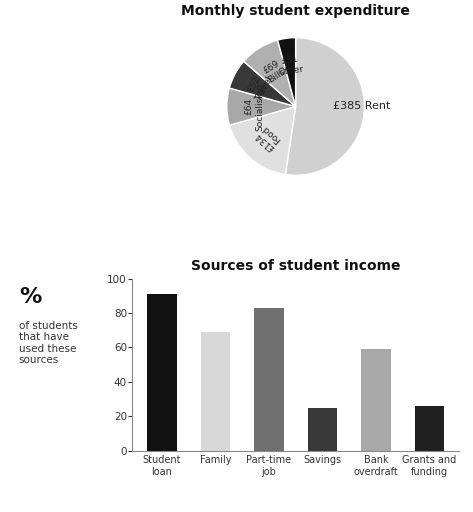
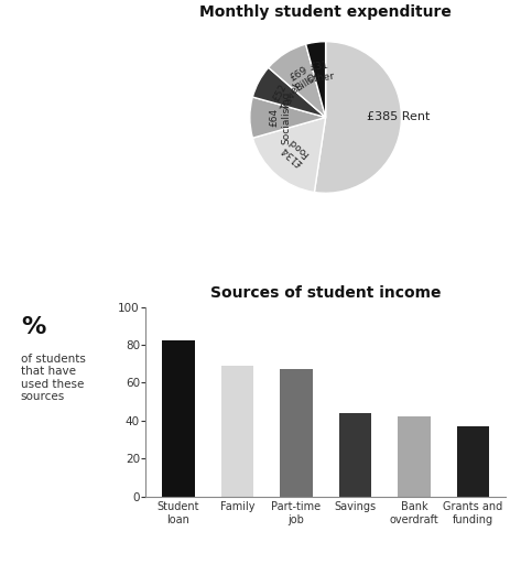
Student loan: 91 -> 82
Part-time job: 83 -> 67
Savings: 25 -> 44
Bank overdraft: 59 -> 42
Grants and funding: 26 -> 37
